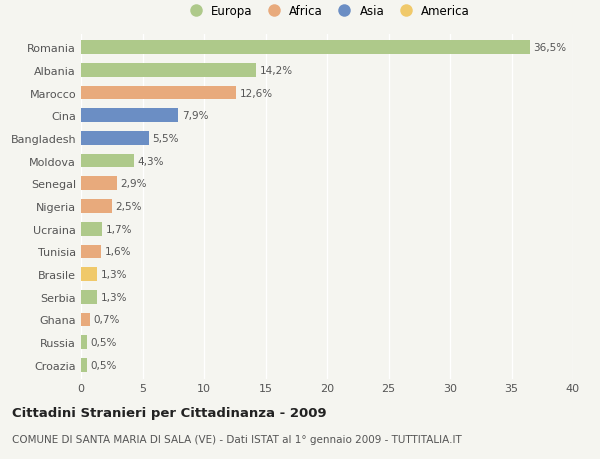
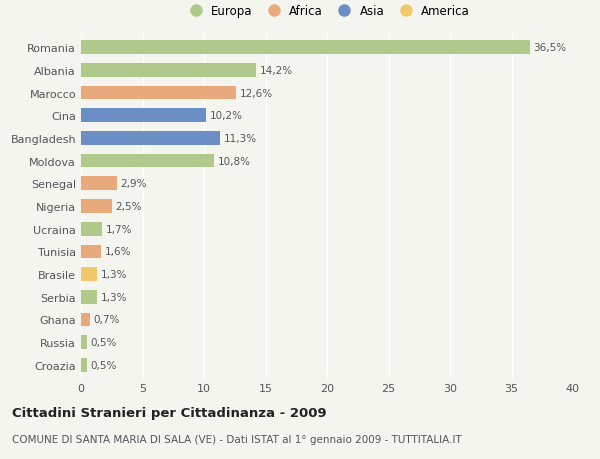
Cina: 7,9% -> 10,2%
Bangladesh: 5,5% -> 11,3%
Moldova: 4,3% -> 10,8%
